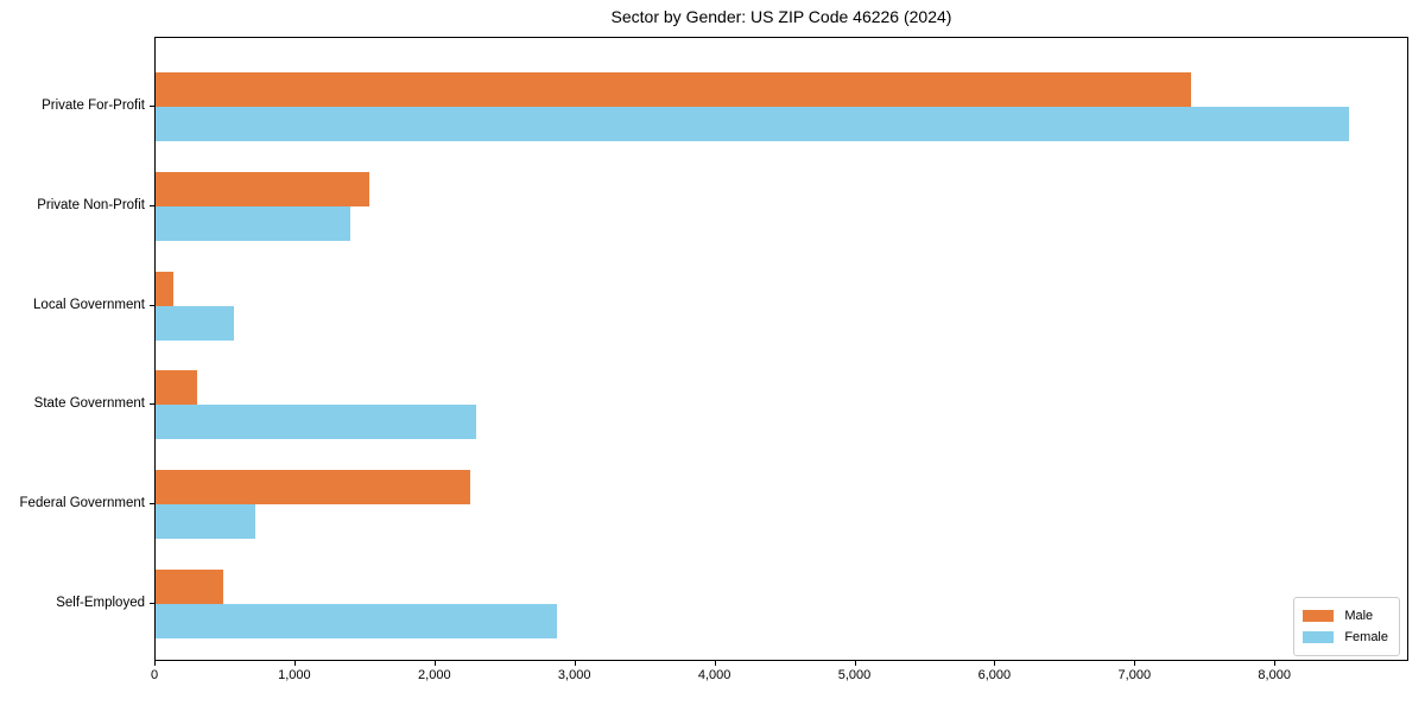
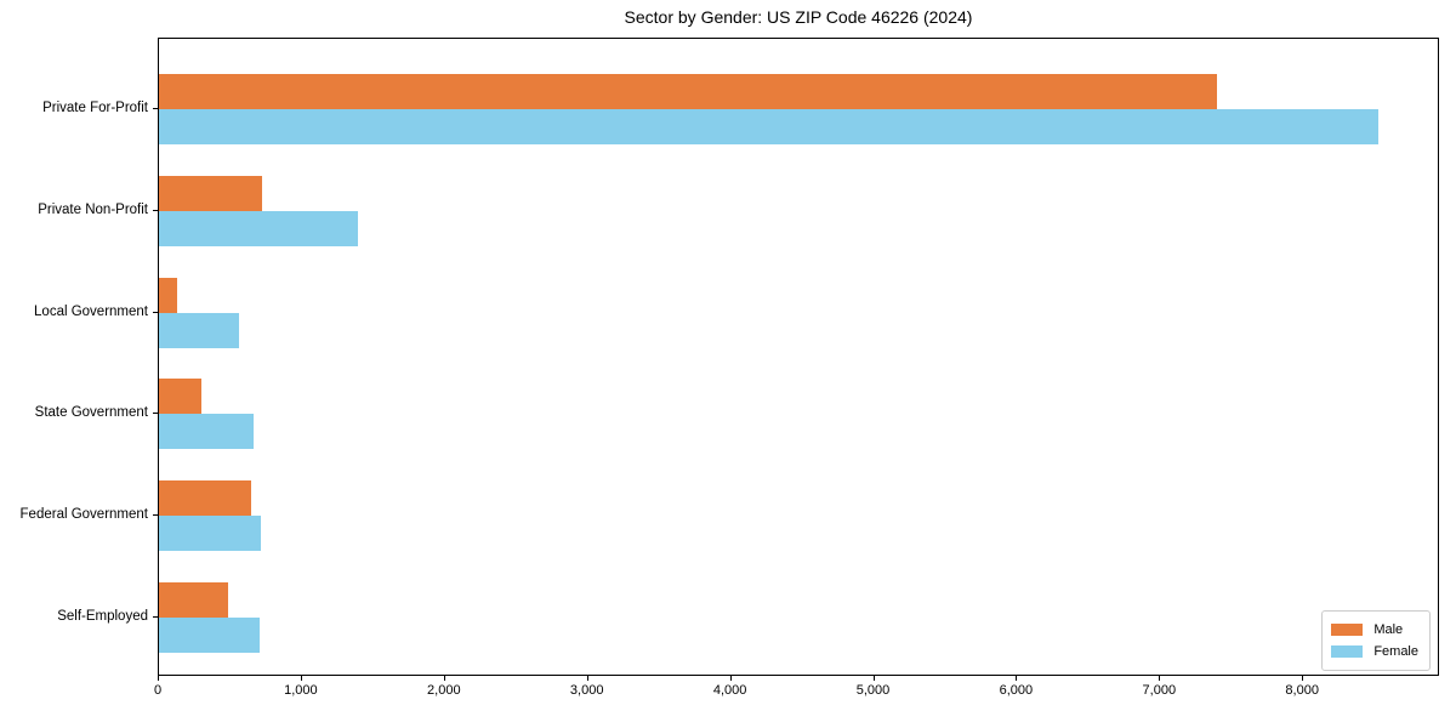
Male/Private Non-Profit: 1530 -> 720
Female/State Government: 2290 -> 660
Male/Federal Government: 2250 -> 640
Female/Self-Employed: 2870 -> 700
